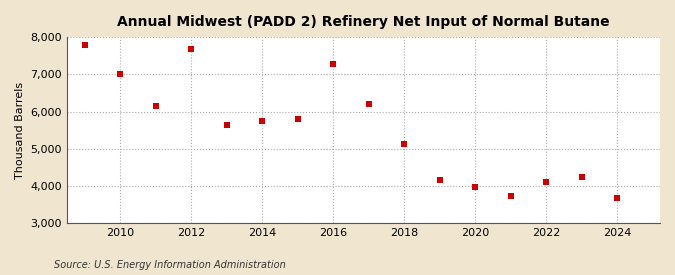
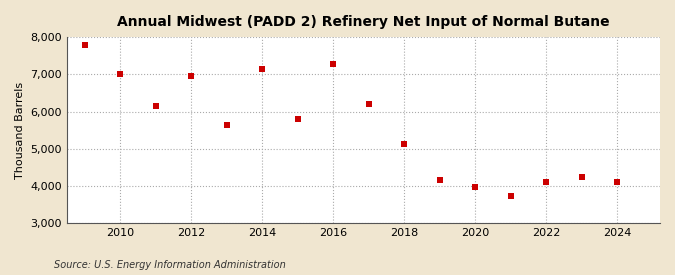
2012: 7,680 -> 6,950
2014: 5,750 -> 7,150
2024: 3,680 -> 4,100
